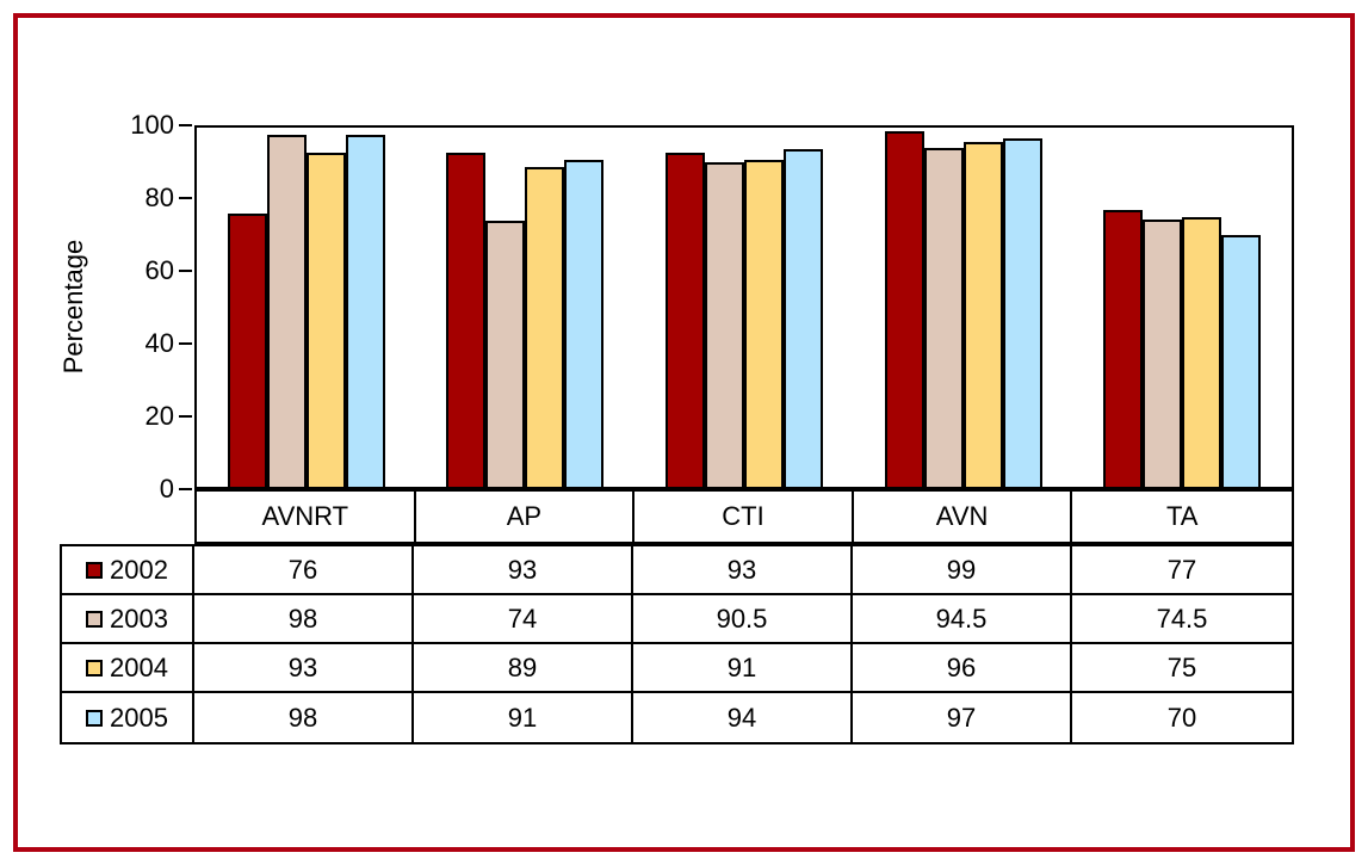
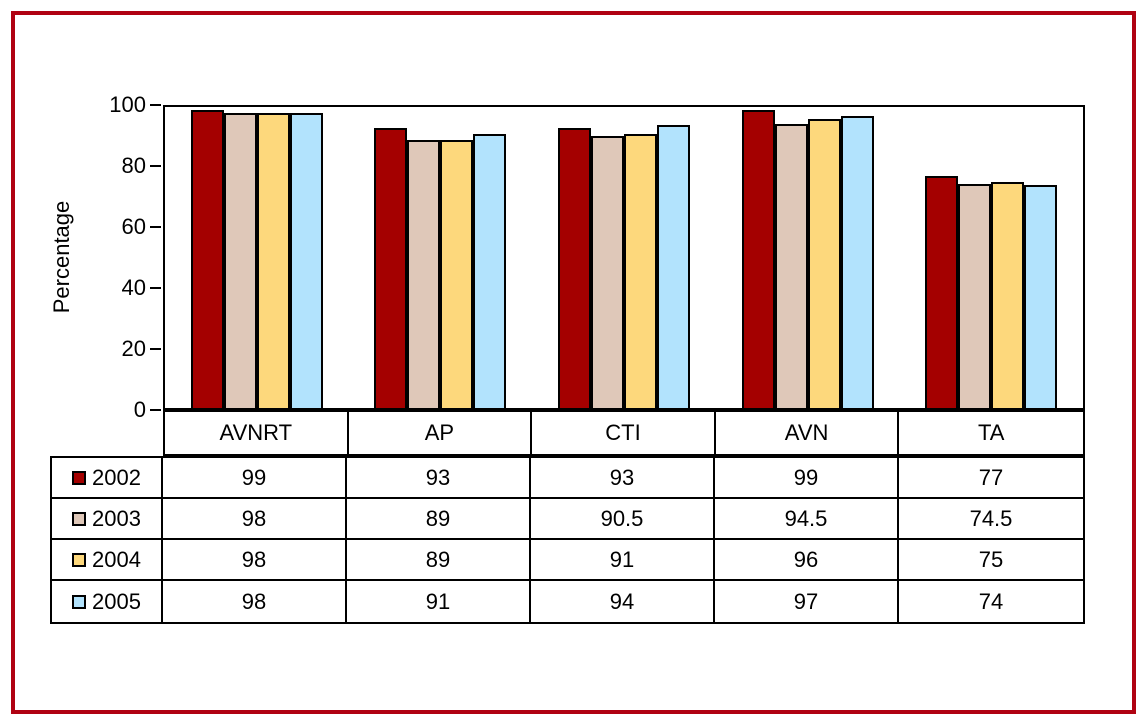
2002/AVNRT: 76 -> 99
2004/AVNRT: 93 -> 98
2003/AP: 74 -> 89
2005/TA: 70 -> 74
